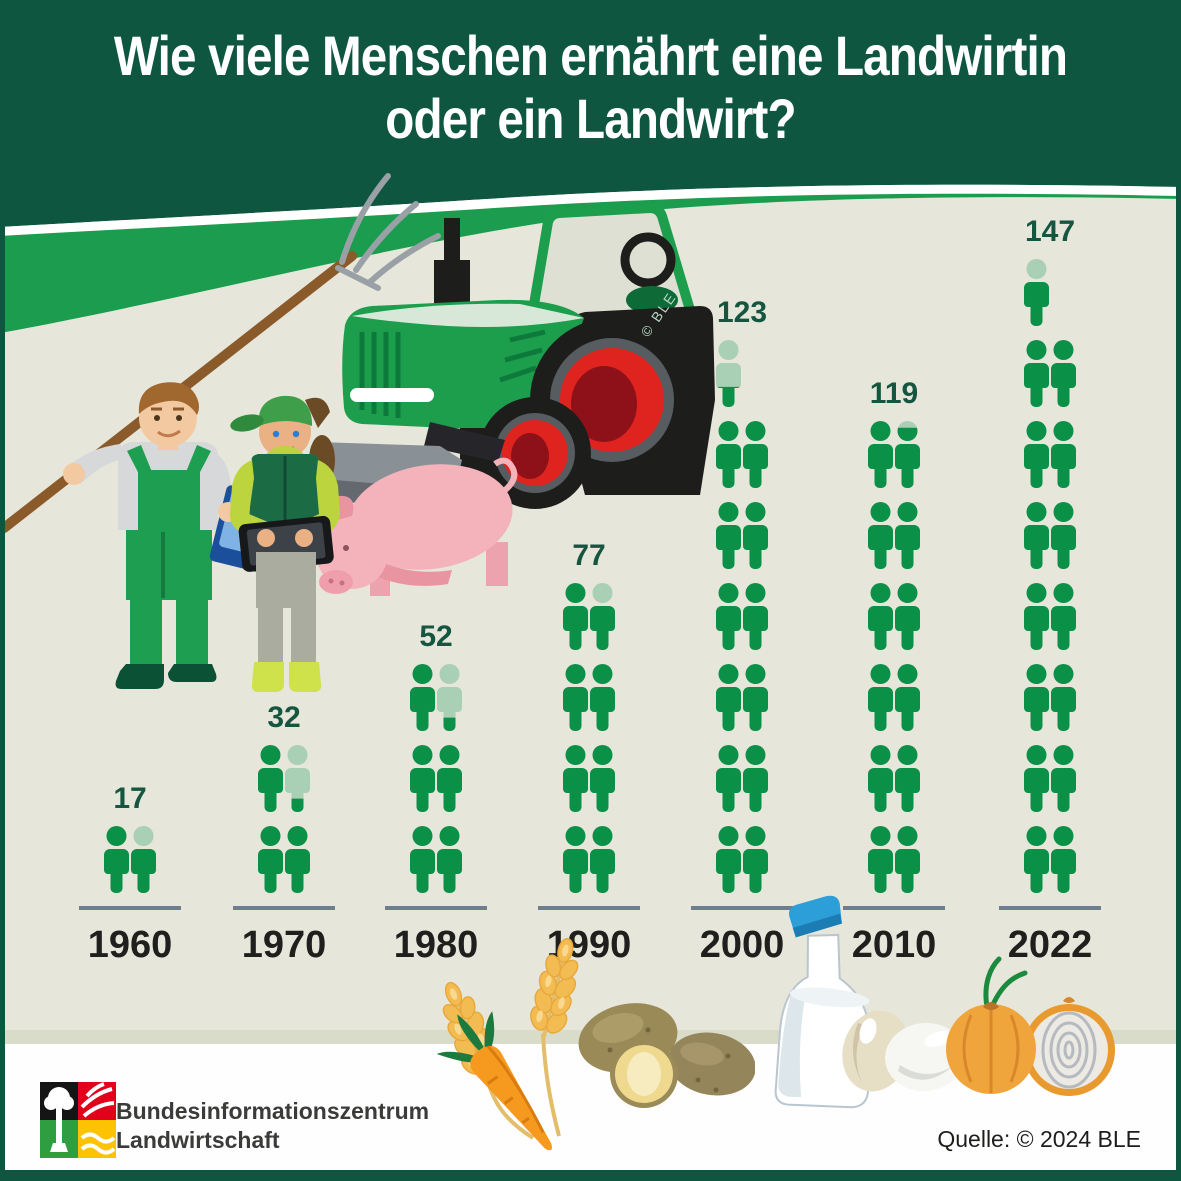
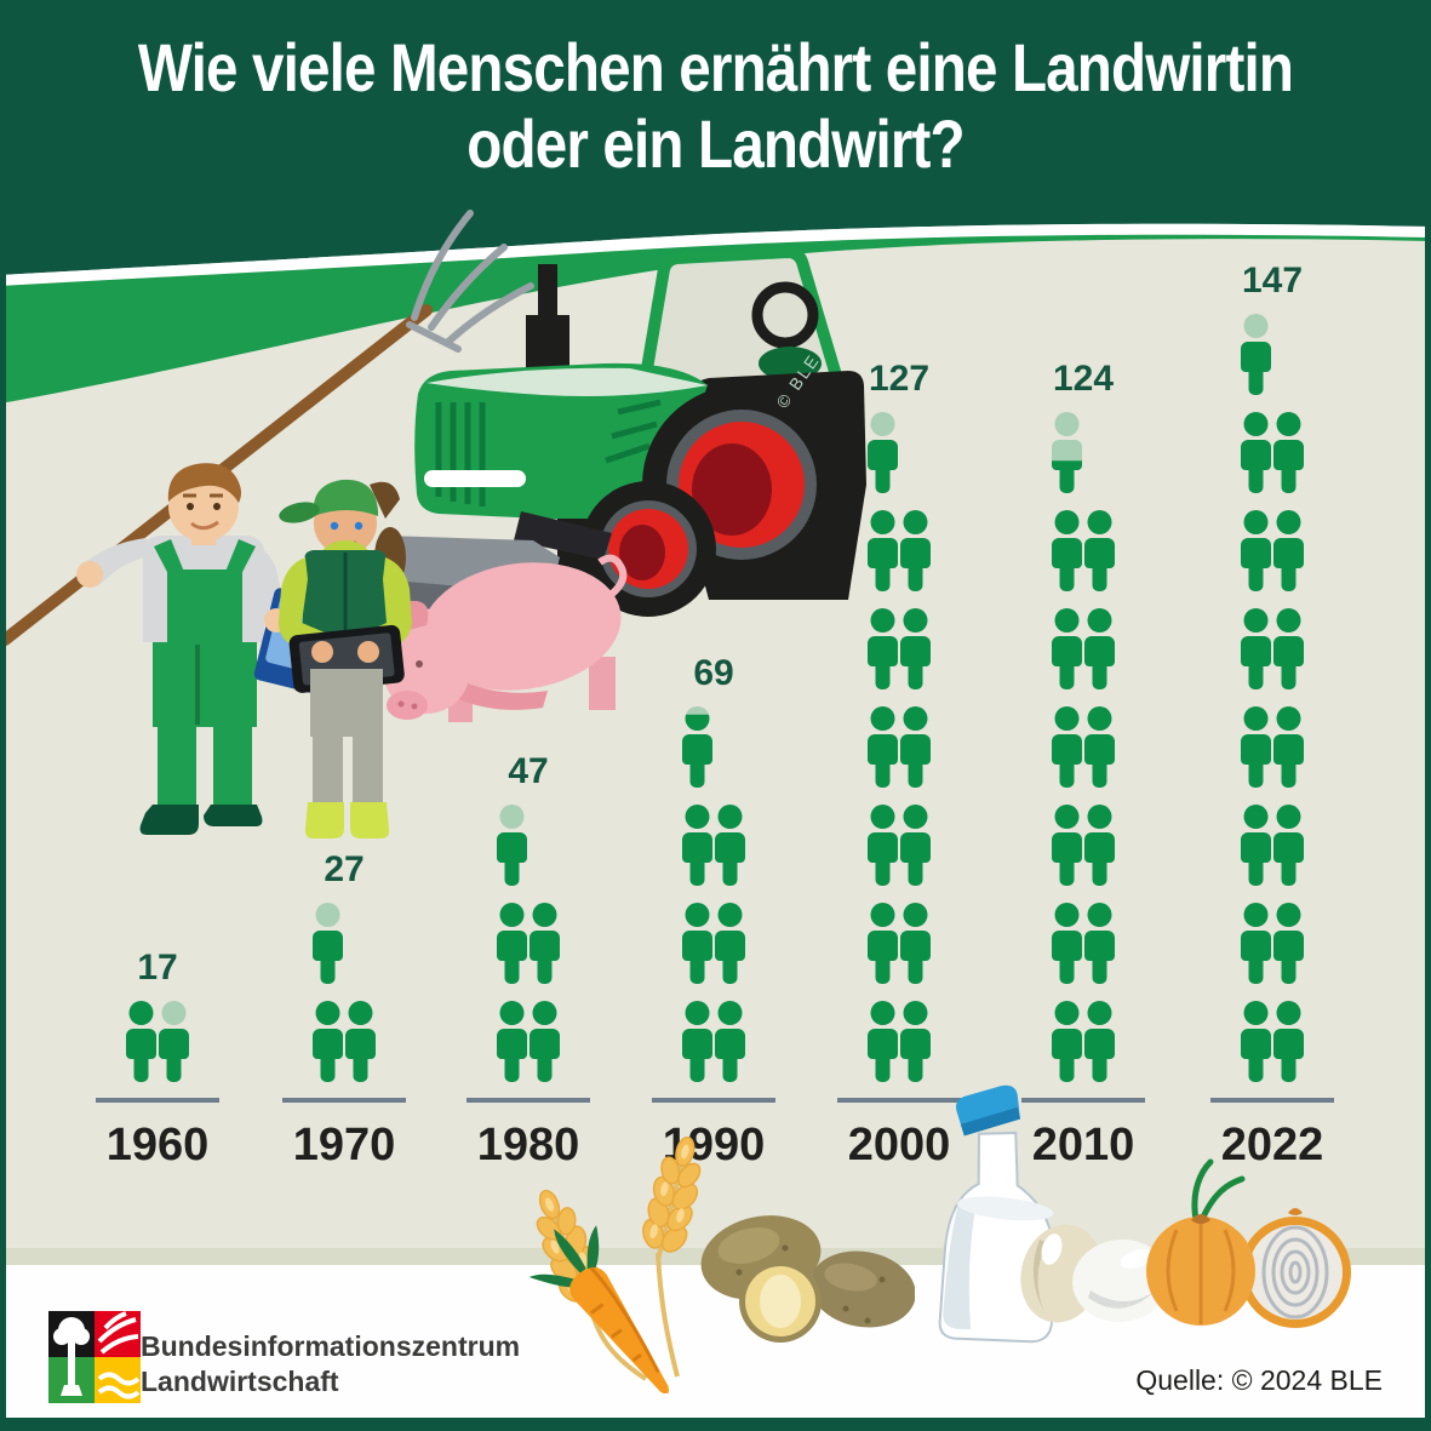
1970: 32 -> 27
1980: 52 -> 47
1990: 77 -> 69
2000: 123 -> 127
2010: 119 -> 124
